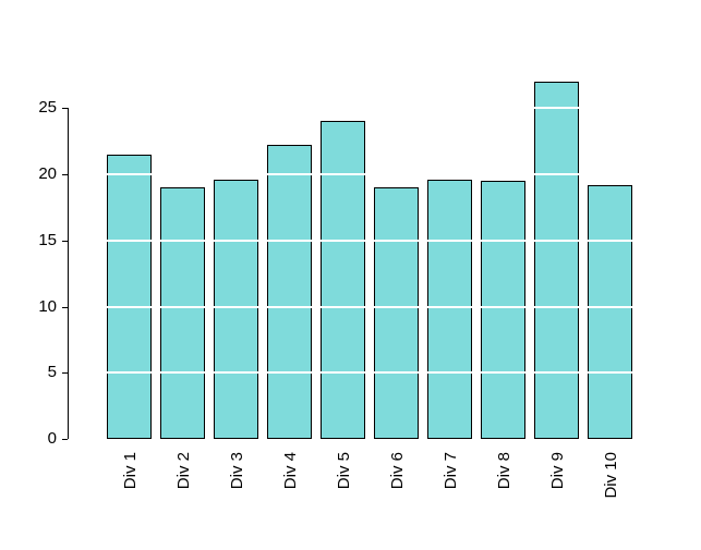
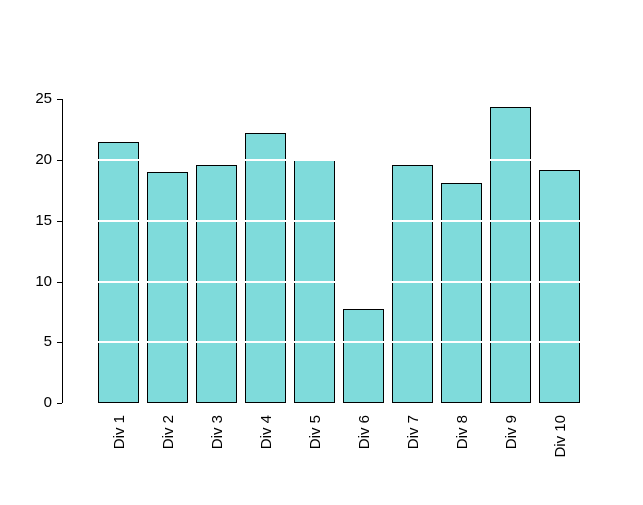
Div 5: 24.0 -> 20.1
Div 6: 19.0 -> 7.7
Div 8: 19.5 -> 18.1
Div 9: 27.0 -> 24.4
